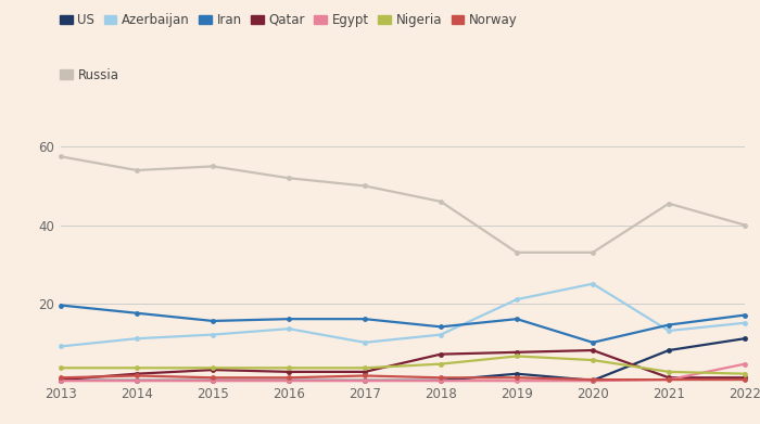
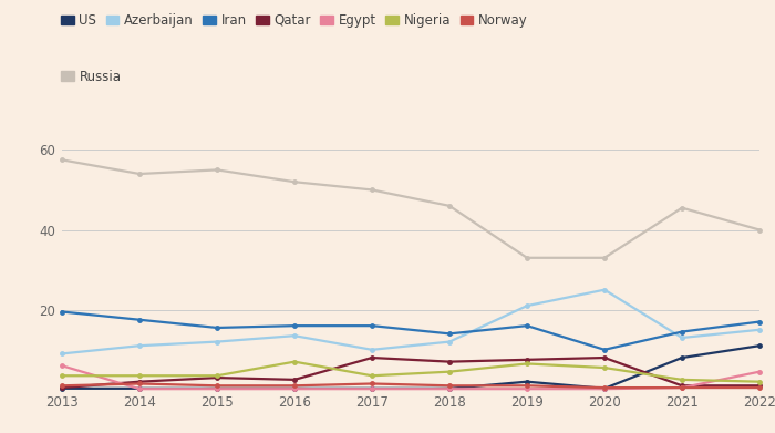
Egypt/2013: 0.2 -> 6.0
Nigeria/2016: 3.5 -> 7.0
Qatar/2017: 2.5 -> 8.0
